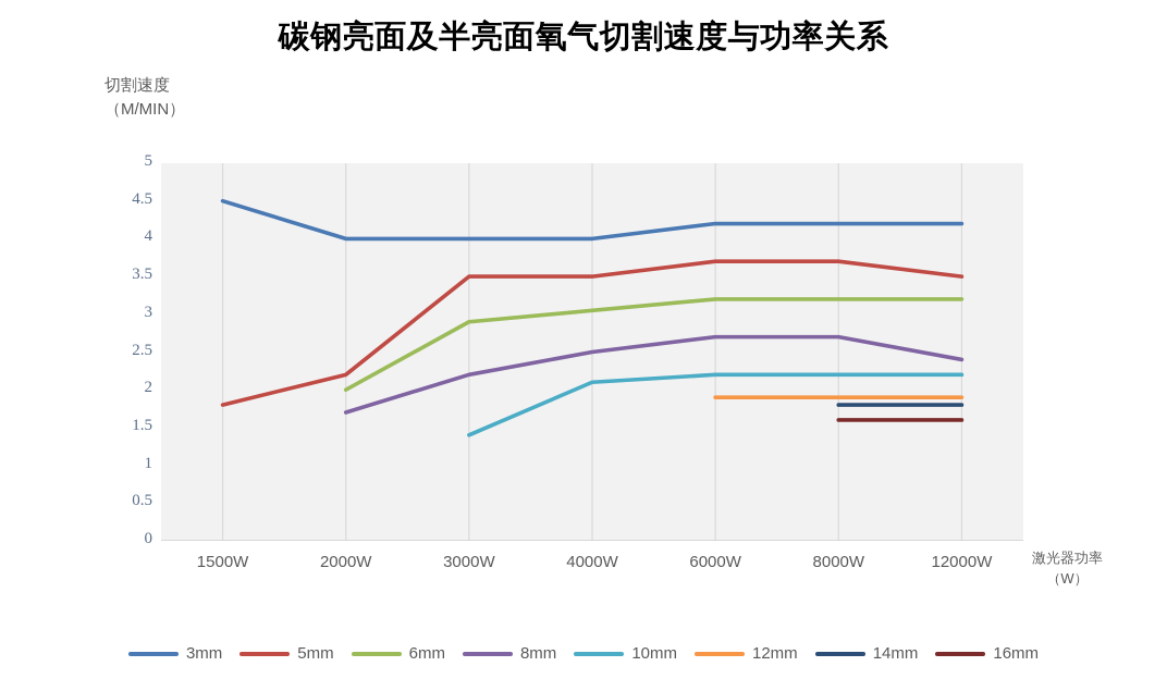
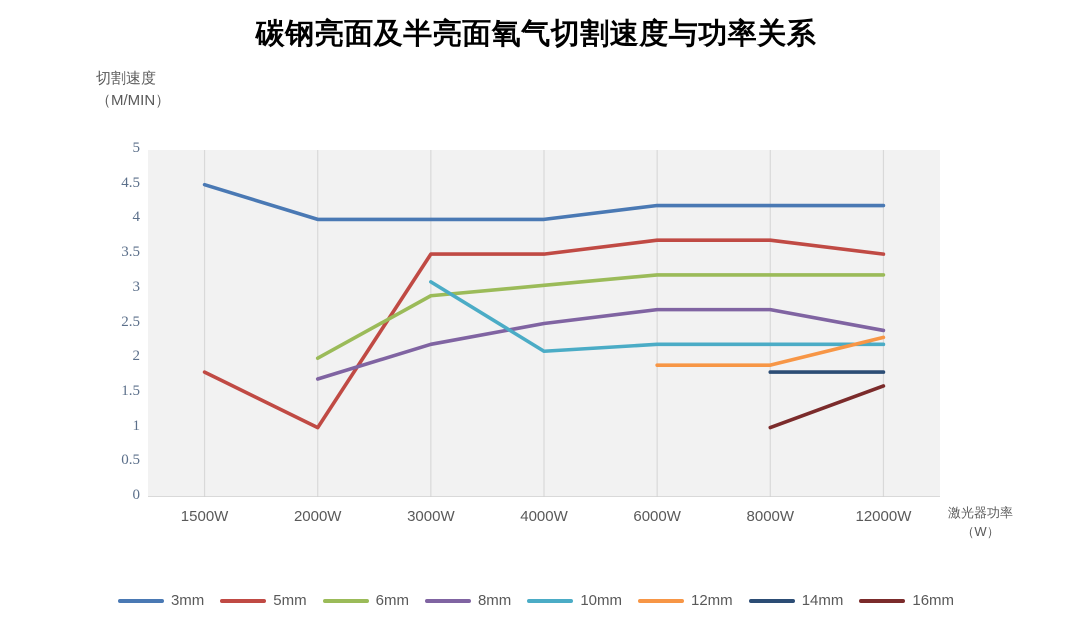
5mm/2000W: 2.2 -> 1.0
10mm/3000W: 1.4 -> 3.1
16mm/8000W: 1.6 -> 1.0
12mm/12000W: 1.9 -> 2.3
